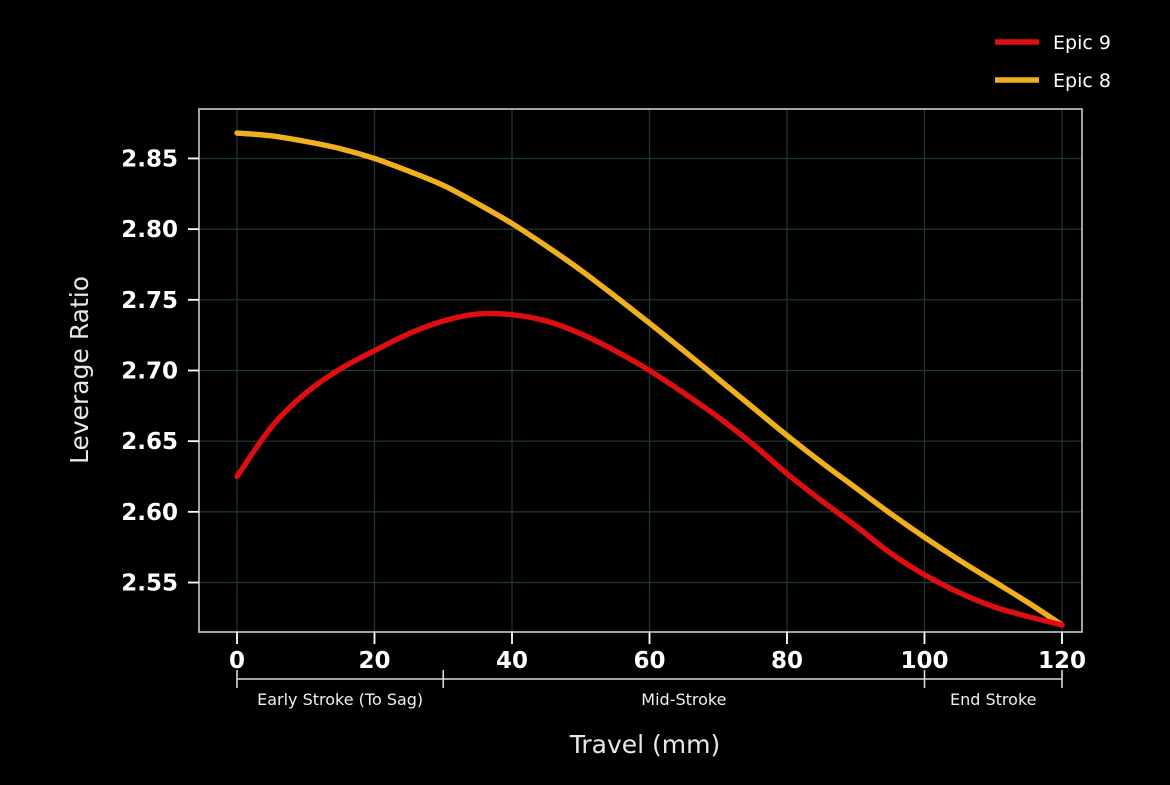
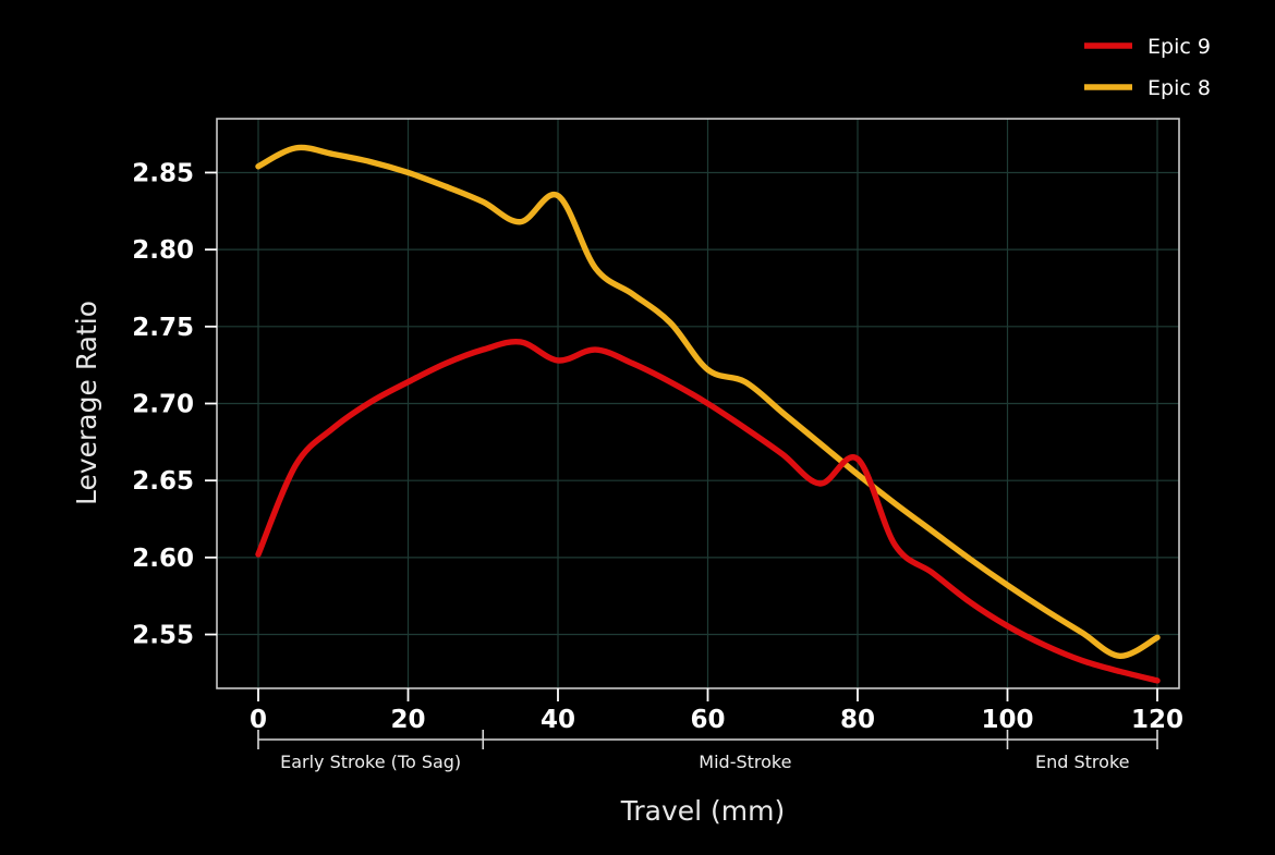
Epic 9/0: 2.625 -> 2.602
Epic 8/0: 2.868 -> 2.854
Epic 9/40: 2.740 -> 2.728
Epic 8/40: 2.804 -> 2.835
Epic 8/60: 2.733 -> 2.722
Epic 9/80: 2.627 -> 2.664
Epic 8/120: 2.520 -> 2.548
